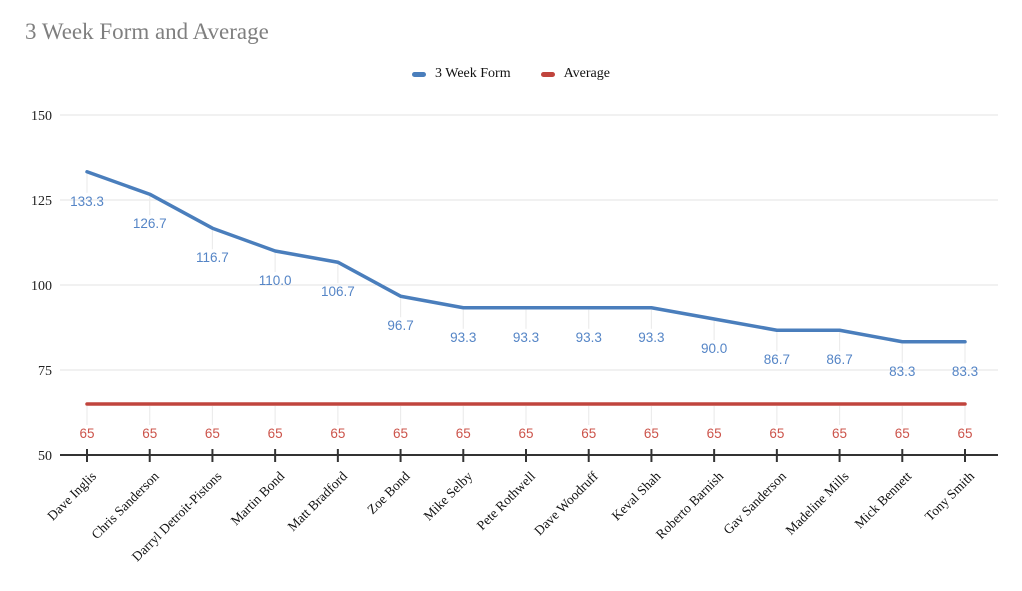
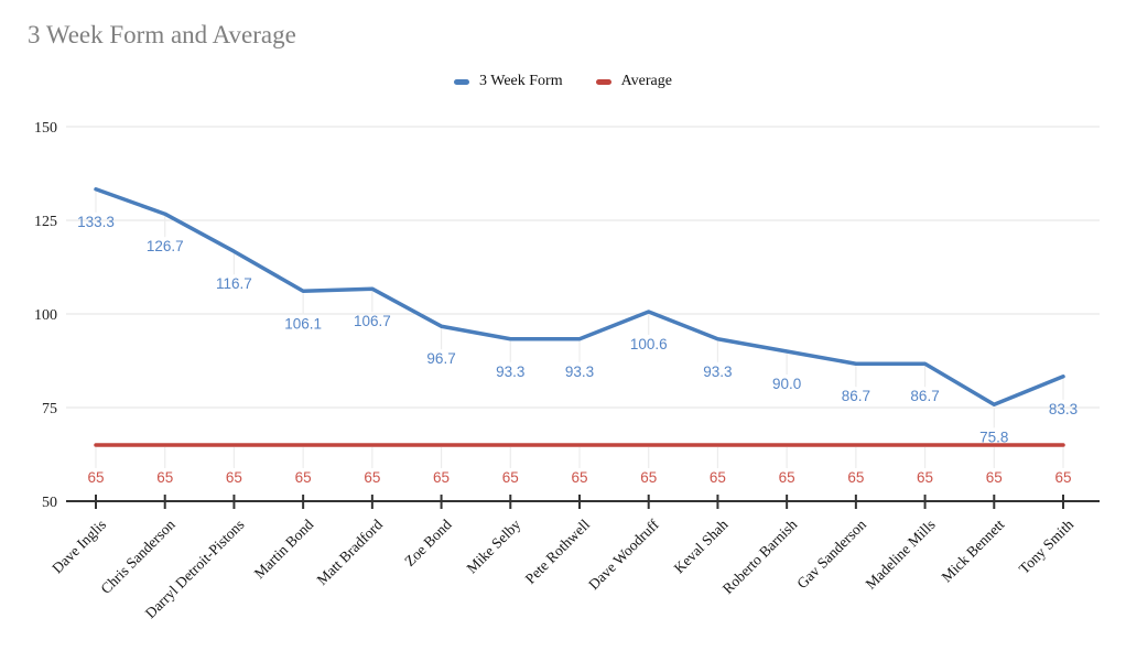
3 Week Form/Martin Bond: 110.0 -> 106.1
3 Week Form/Dave Woodruff: 93.3 -> 100.6
3 Week Form/Mick Bennett: 83.3 -> 75.8
